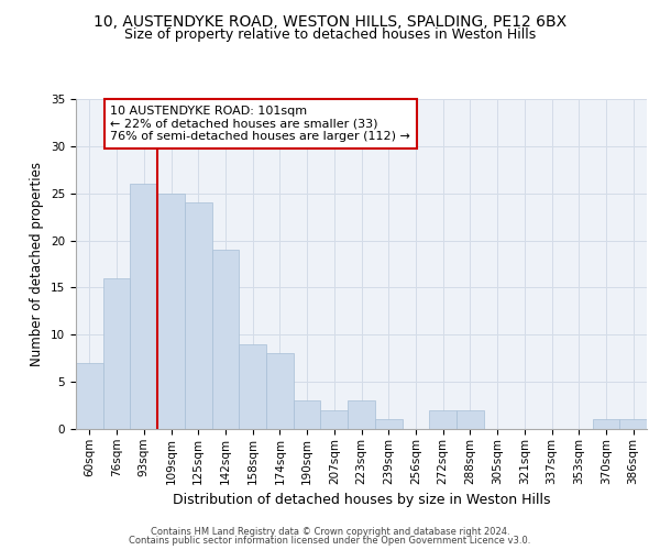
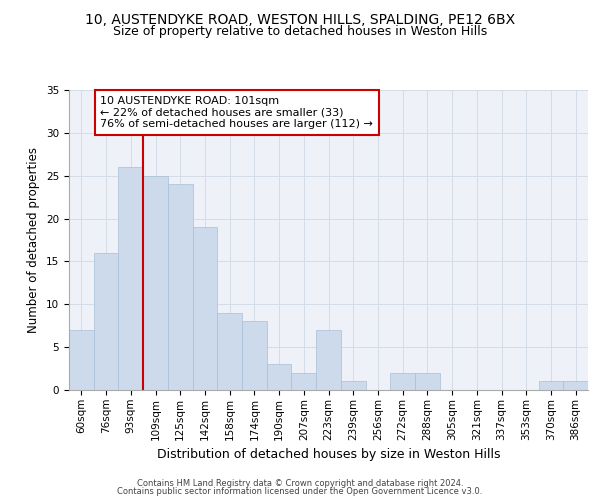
223sqm: 3 -> 7
